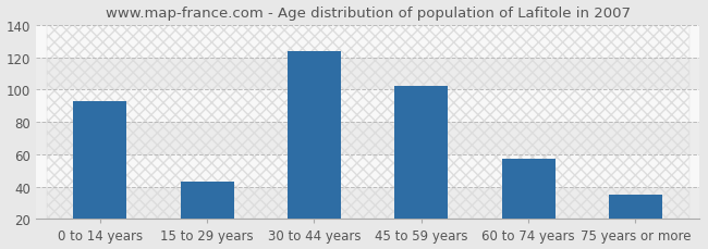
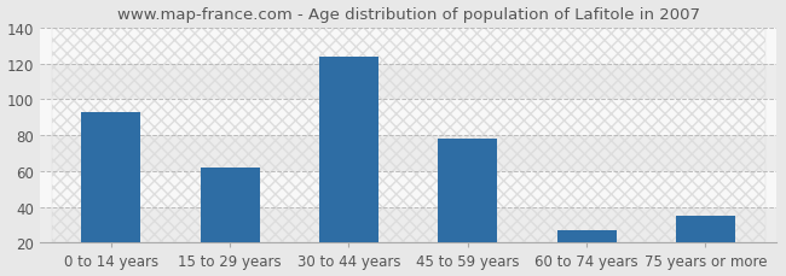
15 to 29 years: 43 -> 62
45 to 59 years: 102 -> 78
60 to 74 years: 57 -> 27
